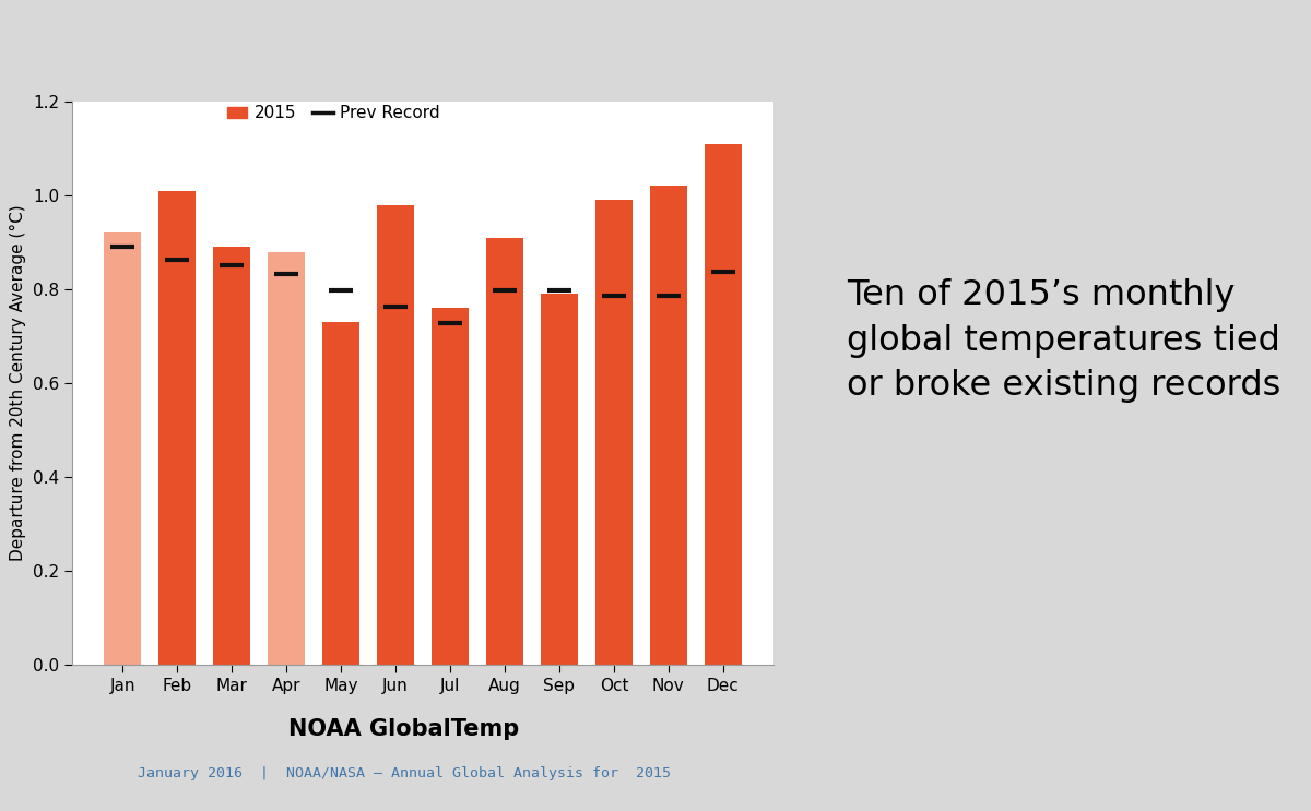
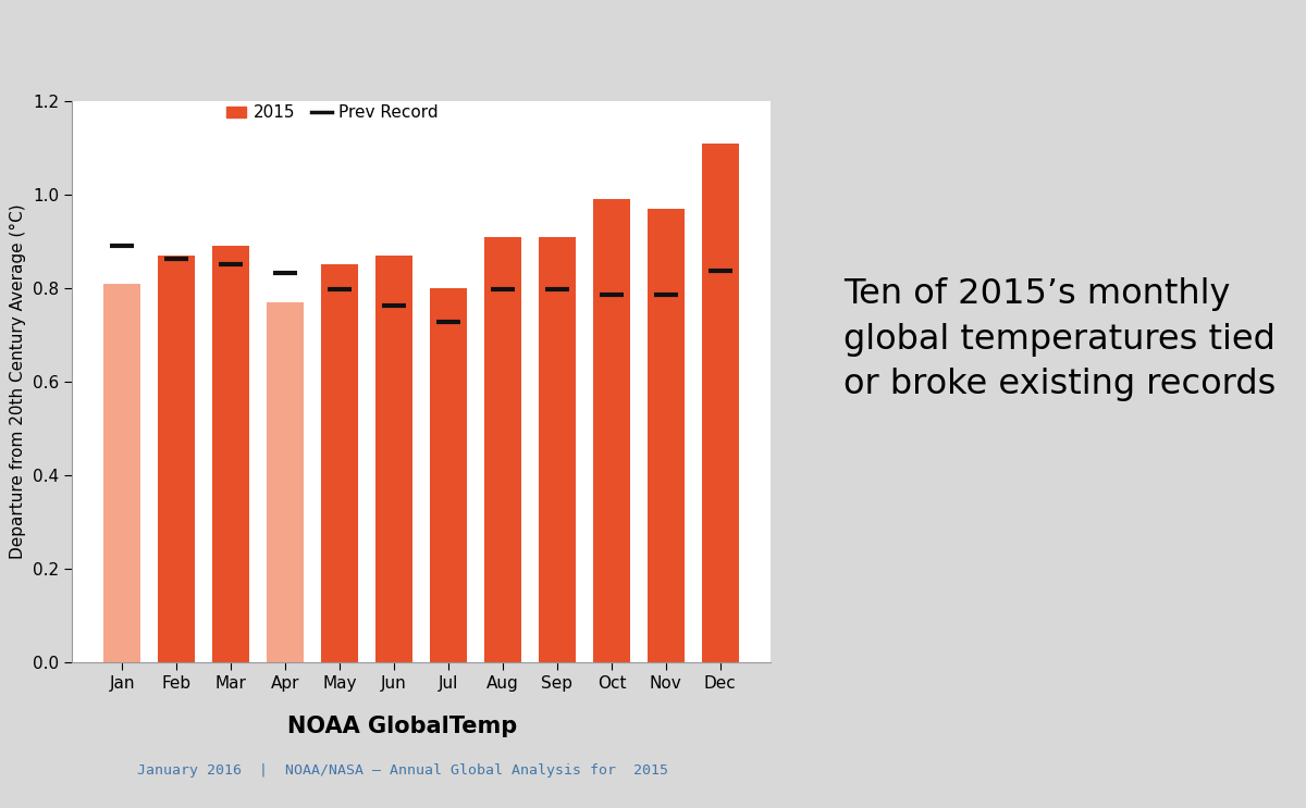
Jan: 0.92 -> 0.81
Feb: 1.01 -> 0.87
Apr: 0.88 -> 0.77
May: 0.73 -> 0.85
Jun: 0.98 -> 0.87
Jul: 0.76 -> 0.80
Sep: 0.79 -> 0.91
Nov: 1.02 -> 0.97
